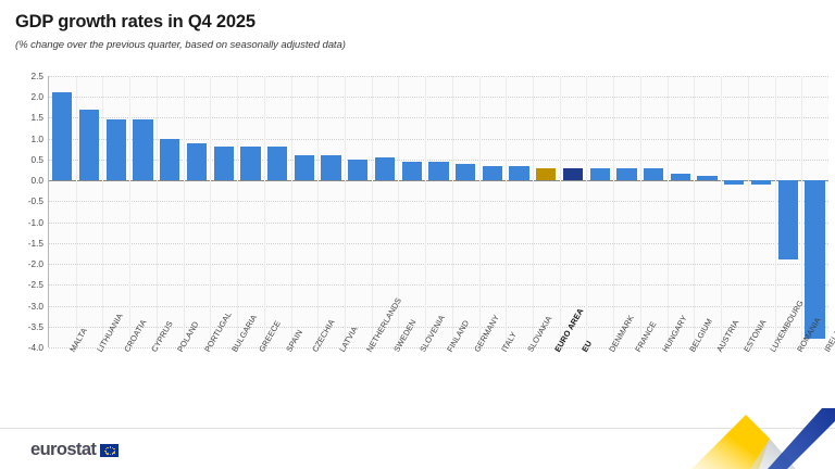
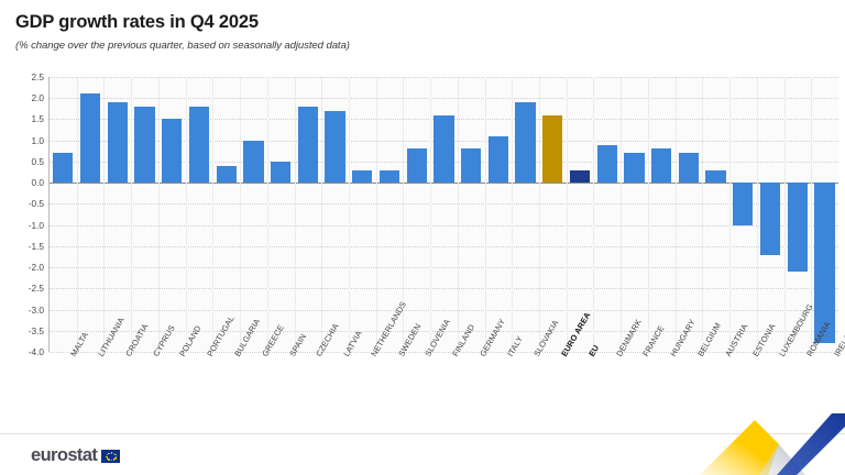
MALTA: 2.1 -> 0.7
LITHUANIA: 1.7 -> 2.1
CROATIA: 1.4 -> 1.9
CYPRUS: 1.4 -> 1.8
POLAND: 1.0 -> 1.5
PORTUGAL: 0.9 -> 1.8
BULGARIA: 0.8 -> 0.4
GREECE: 0.8 -> 1.0
SPAIN: 0.8 -> 0.5
CZECHIA: 0.6 -> 1.8
LATVIA: 0.6 -> 1.7
NETHERLANDS: 0.5 -> 0.3
SWEDEN: 0.6 -> 0.3
SLOVENIA: 0.5 -> 0.8
FINLAND: 0.5 -> 1.6
GERMANY: 0.4 -> 0.8
ITALY: 0.3 -> 1.1
SLOVAKIA: 0.3 -> 1.9
EURO AREA: 0.3 -> 1.6
DENMARK: 0.3 -> 0.9
FRANCE: 0.3 -> 0.7
HUNGARY: 0.3 -> 0.8
BELGIUM: 0.1 -> 0.7
AUSTRIA: 0.1 -> 0.3
ESTONIA: -0.1 -> -1.0
LUXEMBOURG: -0.1 -> -1.7
ROMANIA: -1.9 -> -2.1
